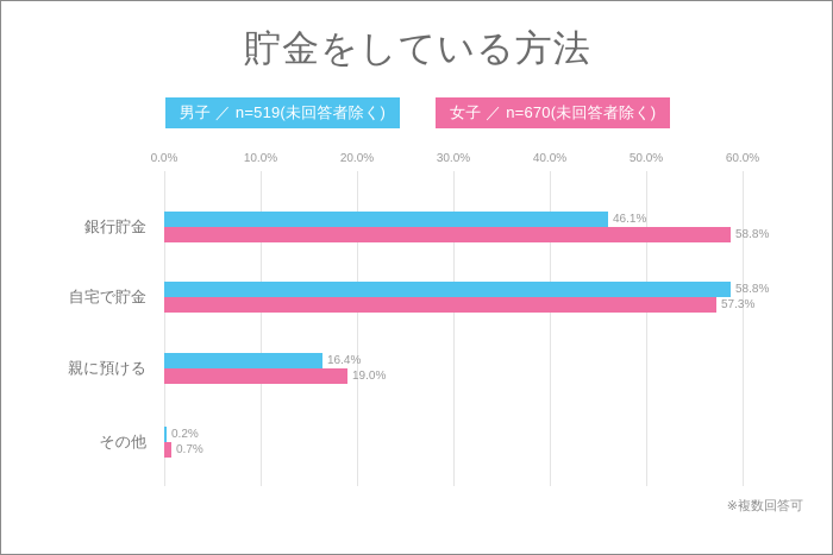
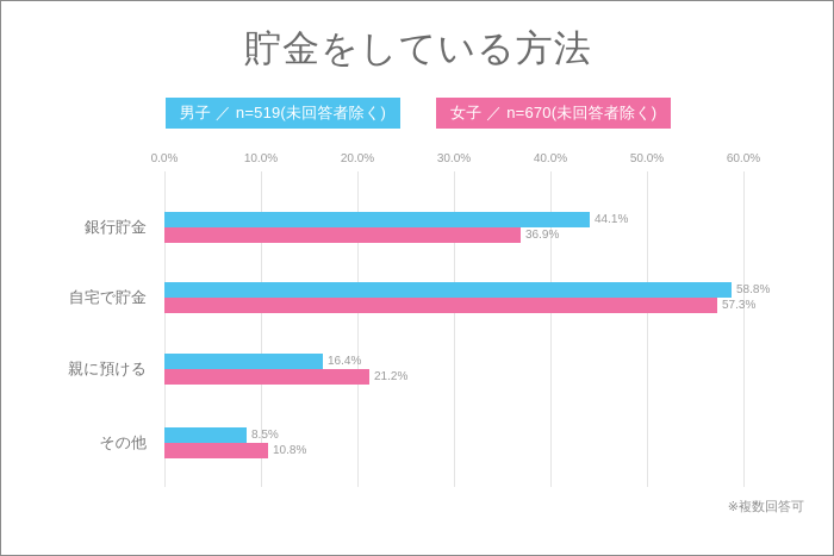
男子 ／ n=519(未回答者除く)/銀行貯金: 46.1% -> 44.1%
女子 ／ n=670(未回答者除く)/銀行貯金: 58.8% -> 36.9%
女子 ／ n=670(未回答者除く)/親に預ける: 19.0% -> 21.2%
男子 ／ n=519(未回答者除く)/その他: 0.2% -> 8.5%
女子 ／ n=670(未回答者除く)/その他: 0.7% -> 10.8%
